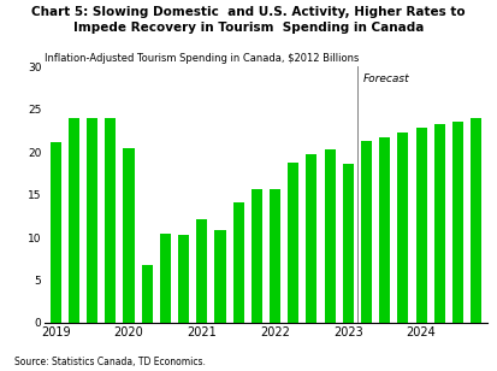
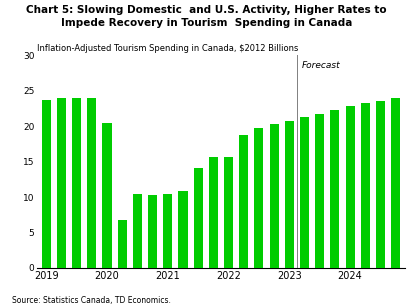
2019: 21.2 -> 23.7
2021: 12.2 -> 10.4
2023: 18.6 -> 20.8
